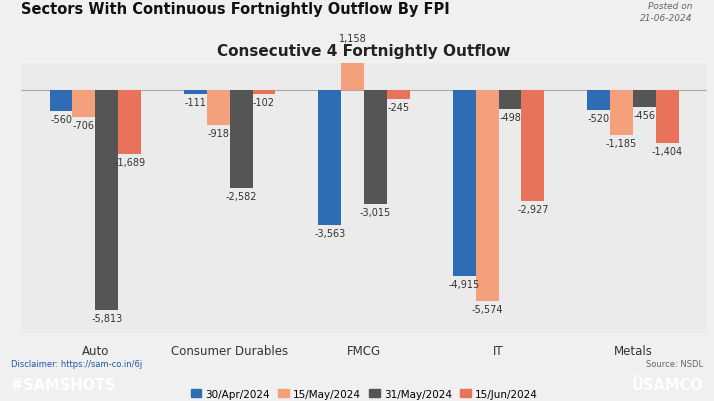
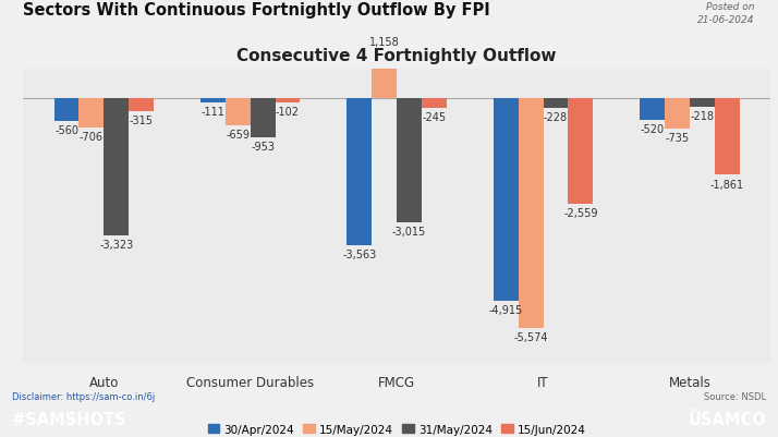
31/May/2024/Auto: -5,813 -> -3,323
15/Jun/2024/Auto: -1,689 -> -315
15/May/2024/Consumer Durables: -918 -> -659
31/May/2024/Consumer Durables: -2,582 -> -953
31/May/2024/IT: -498 -> -228
15/Jun/2024/IT: -2,927 -> -2,559
15/May/2024/Metals: -1,185 -> -735
31/May/2024/Metals: -456 -> -218
15/Jun/2024/Metals: -1,404 -> -1,861
